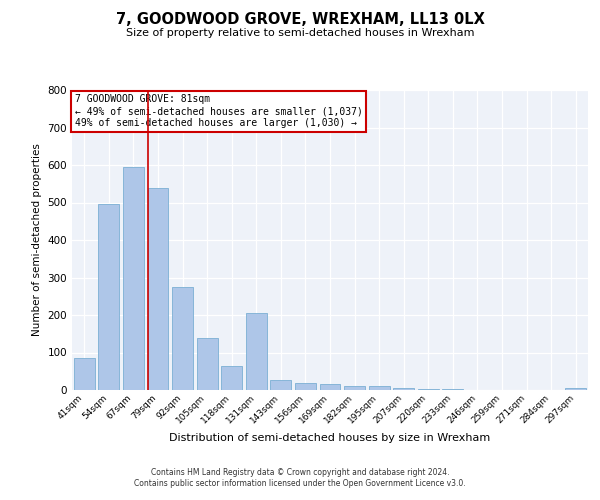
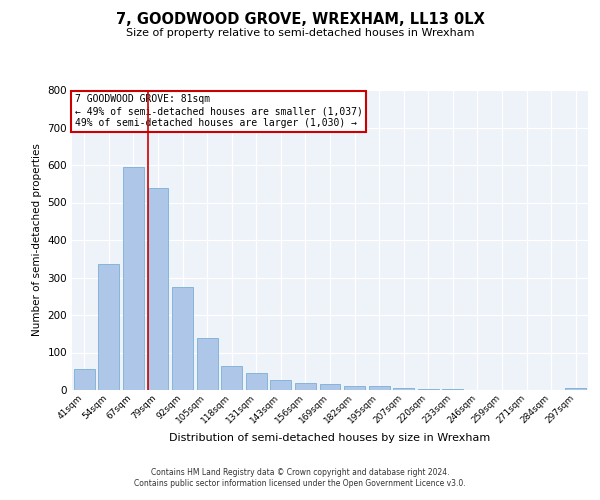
41sqm: 85 -> 57
54sqm: 495 -> 335
131sqm: 205 -> 46
